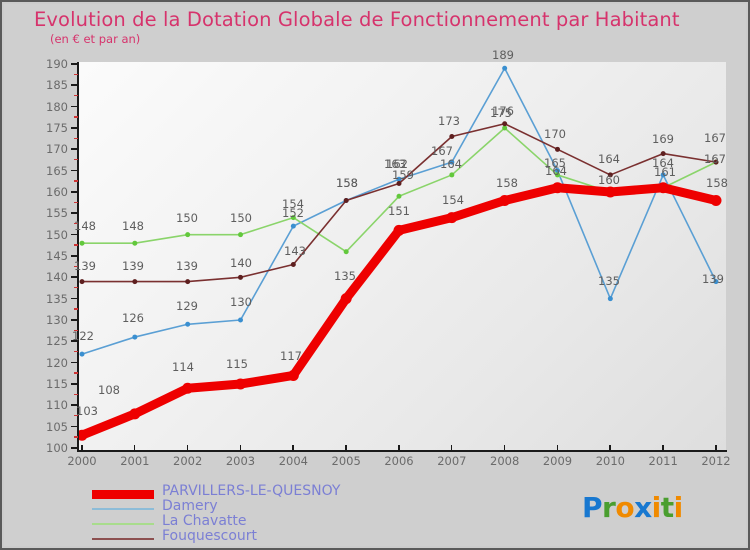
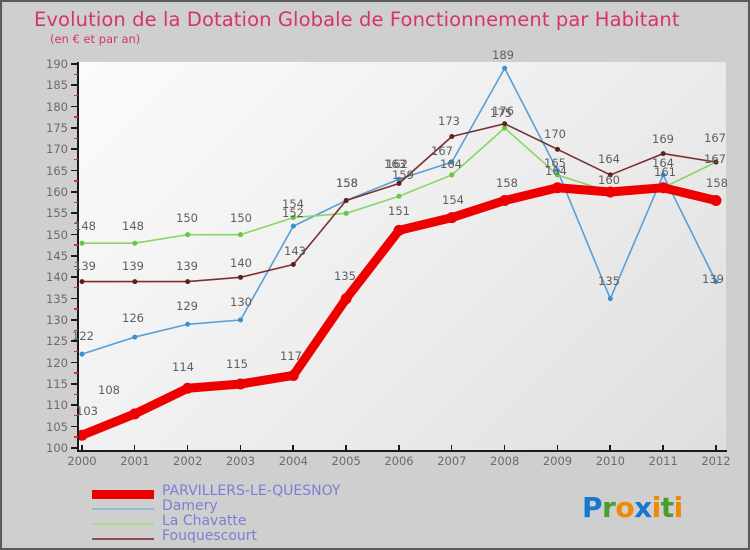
La Chavatte/2005: 146 -> 155
